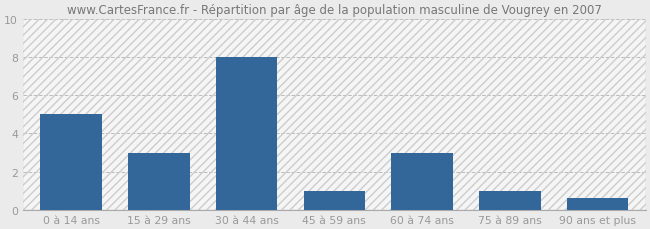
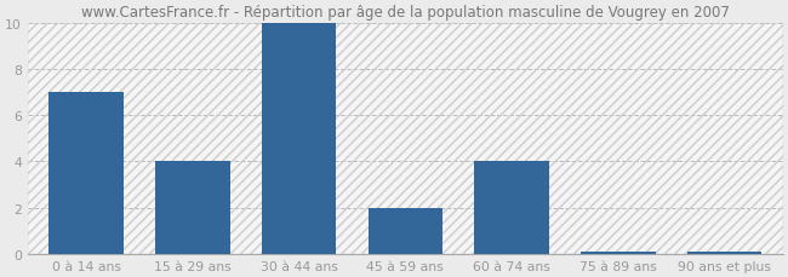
0 à 14 ans: 5.0 -> 7.0
15 à 29 ans: 3.0 -> 4.0
30 à 44 ans: 8.0 -> 10.0
45 à 59 ans: 1.0 -> 2.0
60 à 74 ans: 3.0 -> 4.0
75 à 89 ans: 1.0 -> 0.1
90 ans et plus: 0.6 -> 0.1
